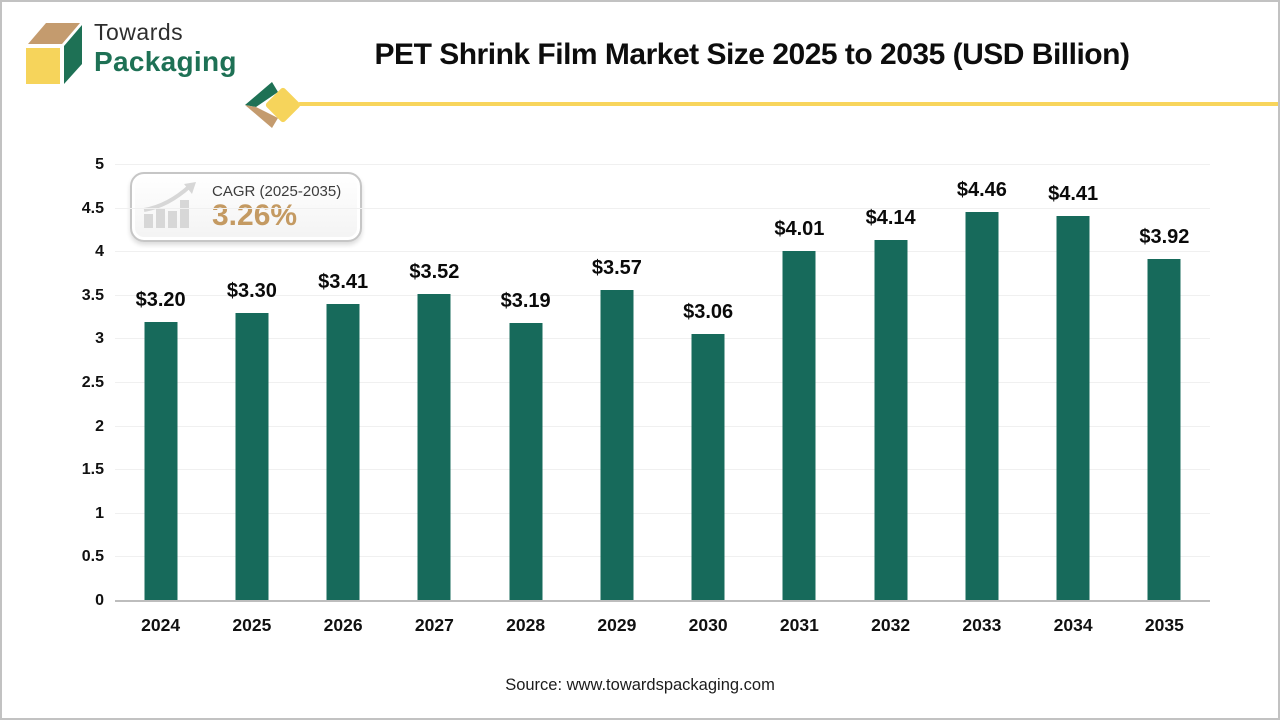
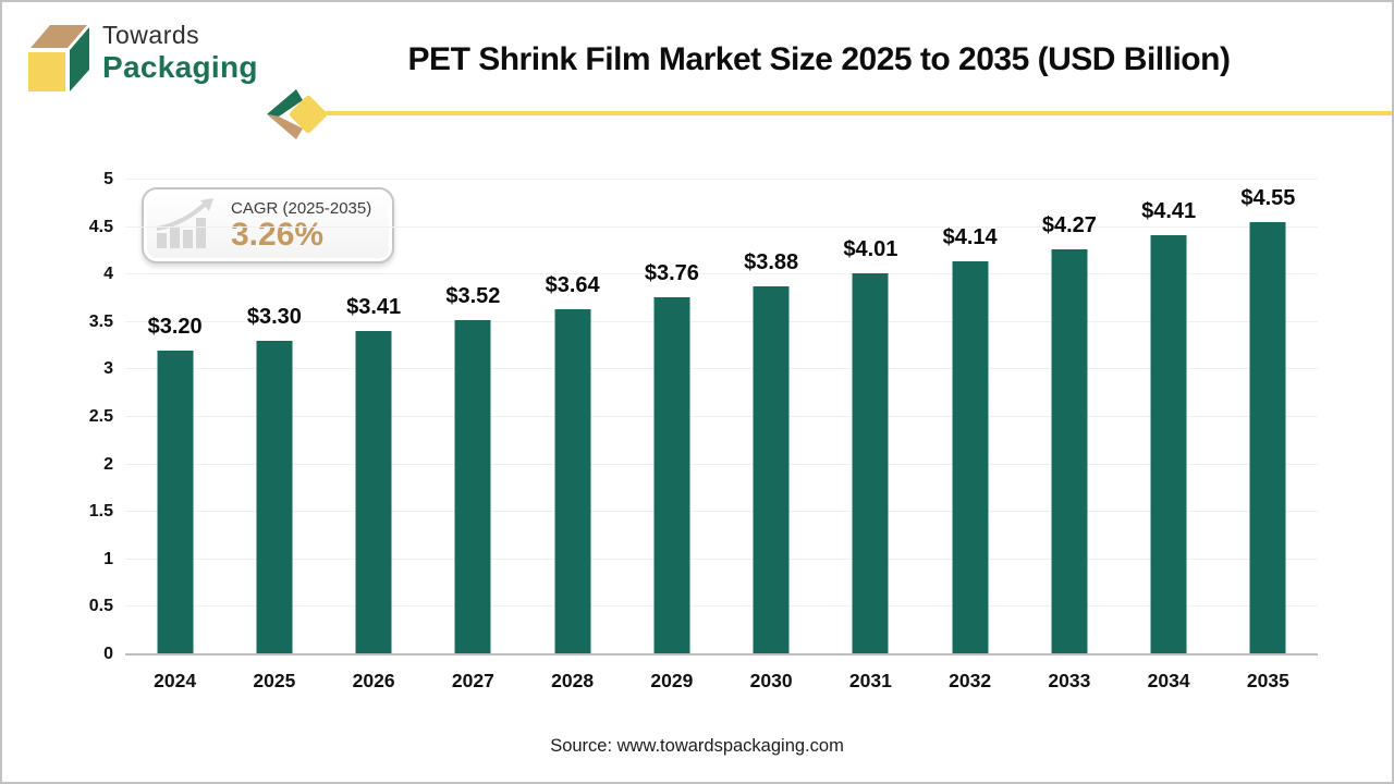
2028: $3.19 -> $3.64
2029: $3.57 -> $3.76
2030: $3.06 -> $3.88
2033: $4.46 -> $4.27
2035: $3.92 -> $4.55
